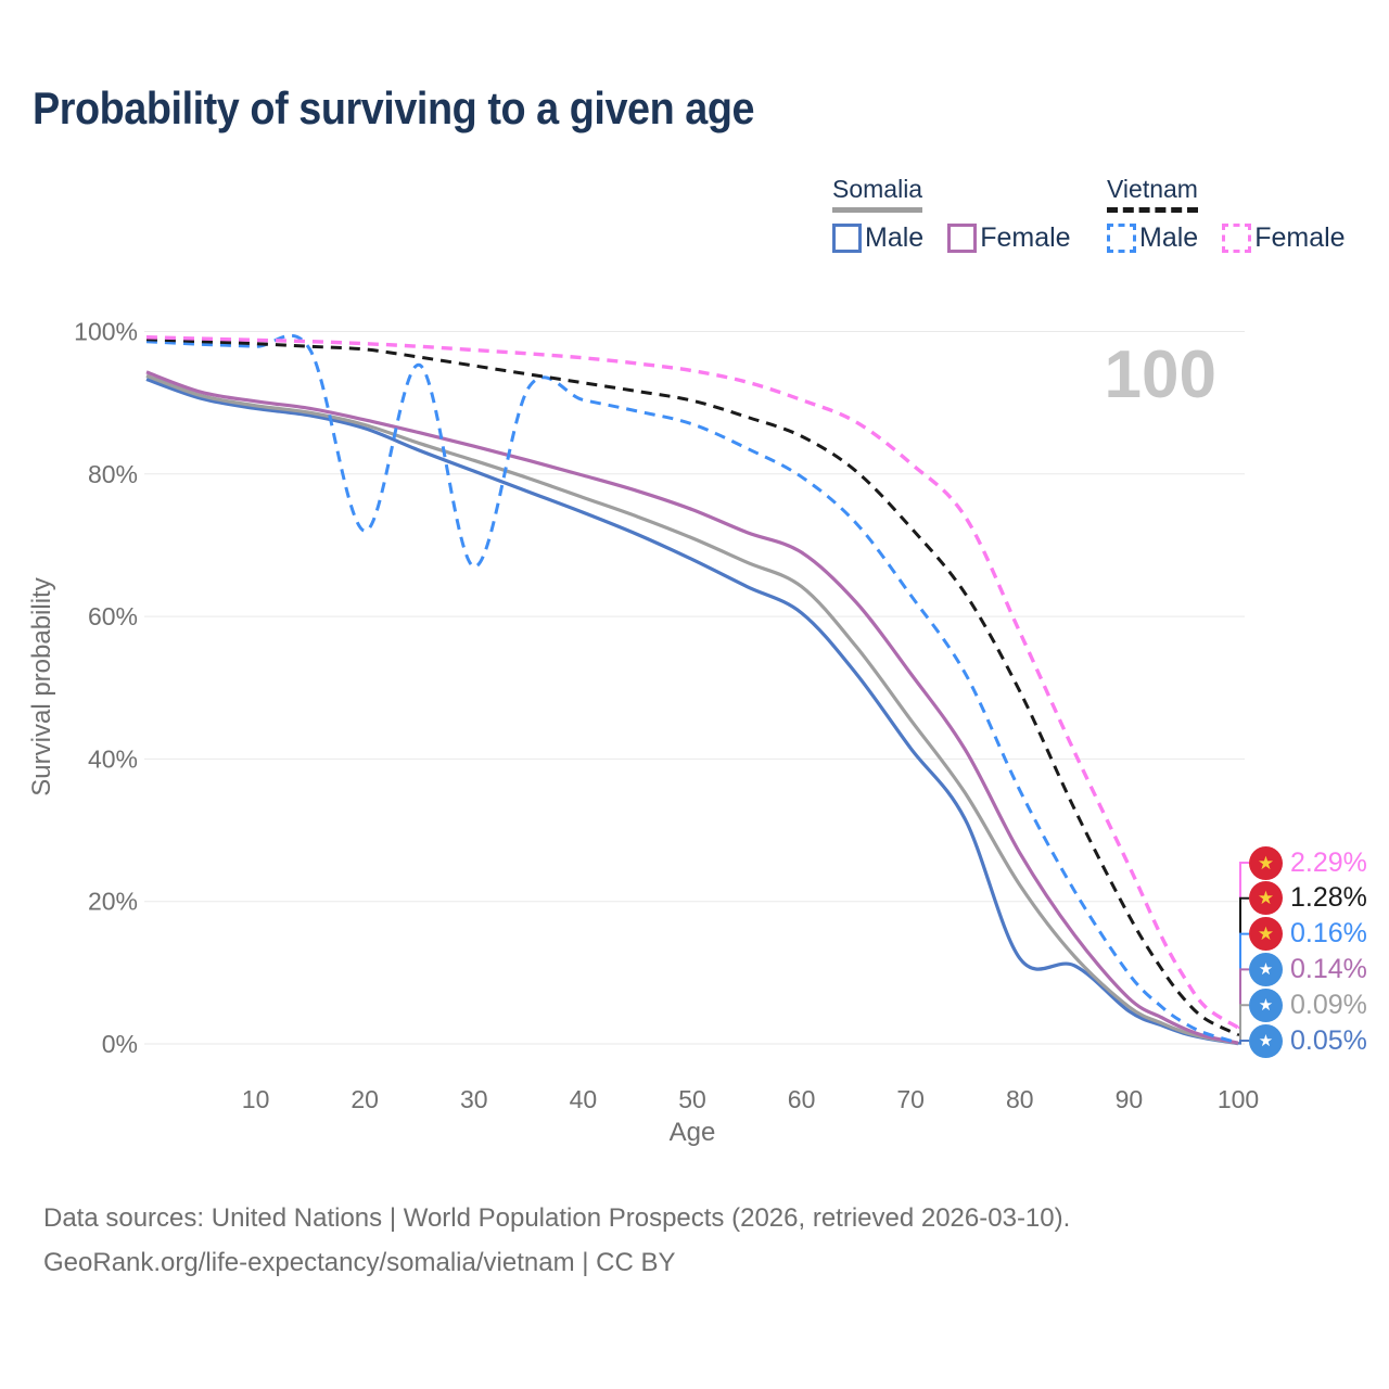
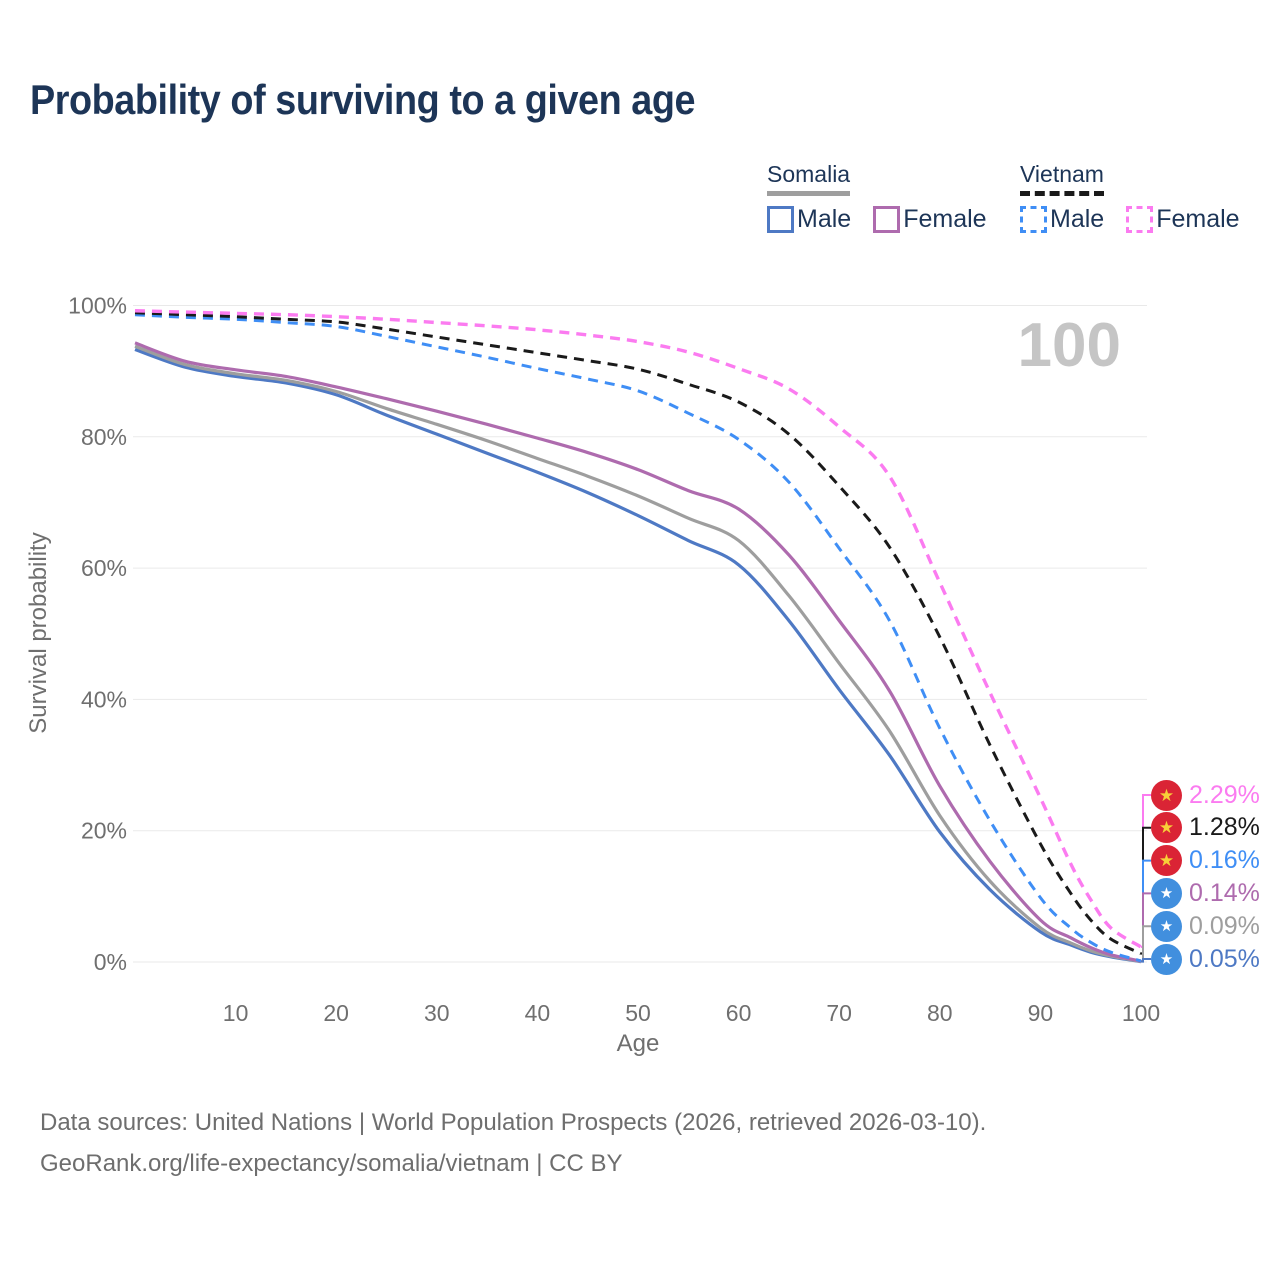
Vietnam Male/20: 72% -> 97%
Vietnam Male/30: 67% -> 94%
Somalia Male/80: 12% -> 20%
